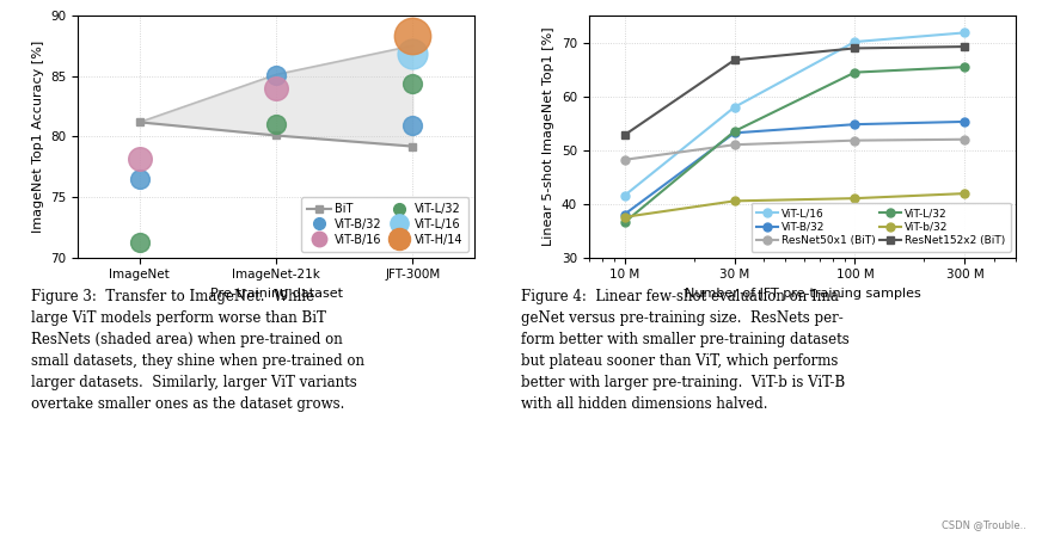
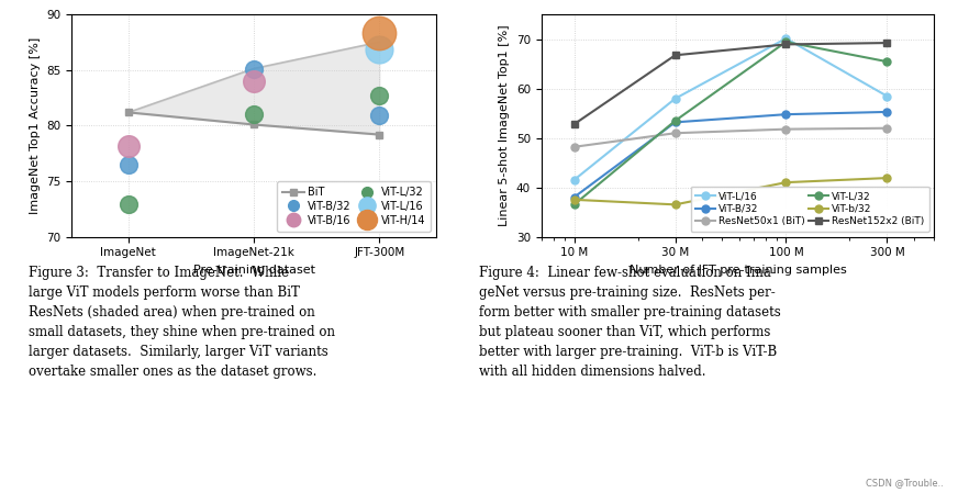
ViT-L/32/ImageNet: 71.2 -> 72.9
ViT-L/32/JFT-300M: 84.4 -> 82.7
ViT-b/32/30 M: 40.5 -> 36.5
ViT-L/32/100 M: 64.5 -> 69.5
ViT-L/16/300 M: 71.9 -> 58.5
